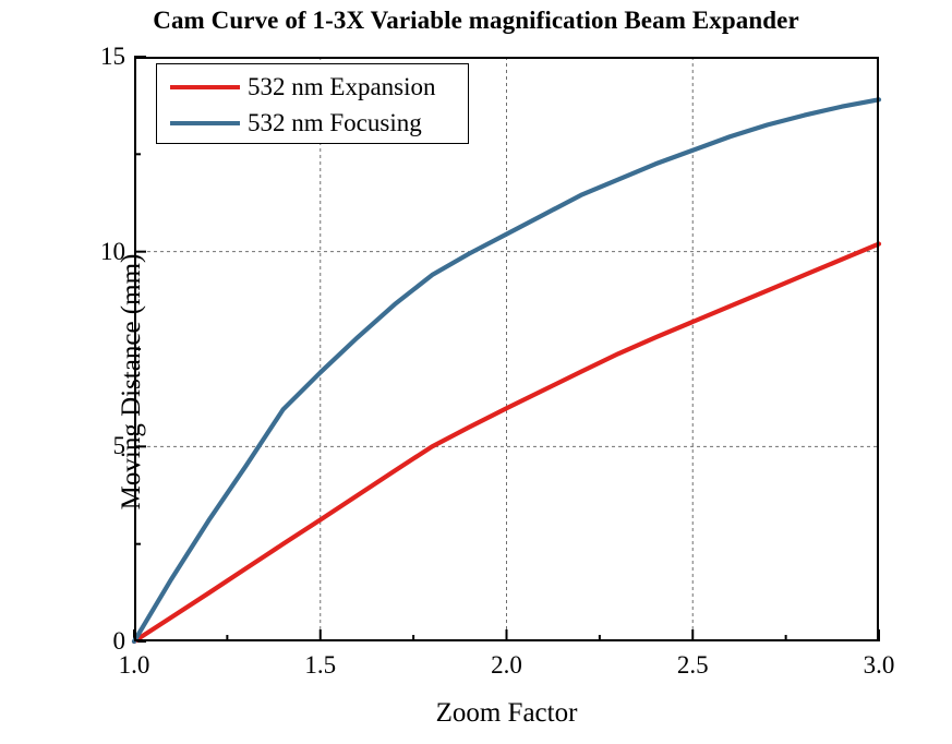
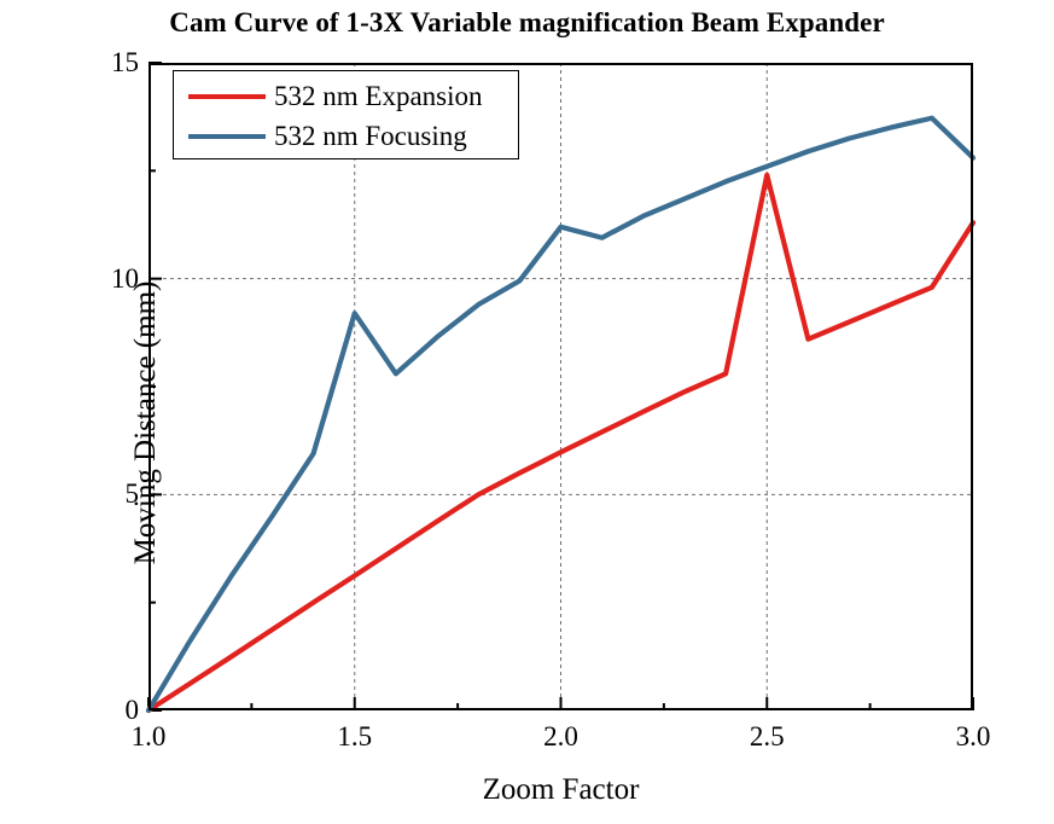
532 nm Focusing/1.5: 6.9 -> 9.2
532 nm Focusing/2.0: 10.4 -> 11.2
532 nm Expansion/2.5: 8.2 -> 12.4
532 nm Expansion/3.0: 10.2 -> 11.3
532 nm Focusing/3.0: 13.9 -> 12.8
